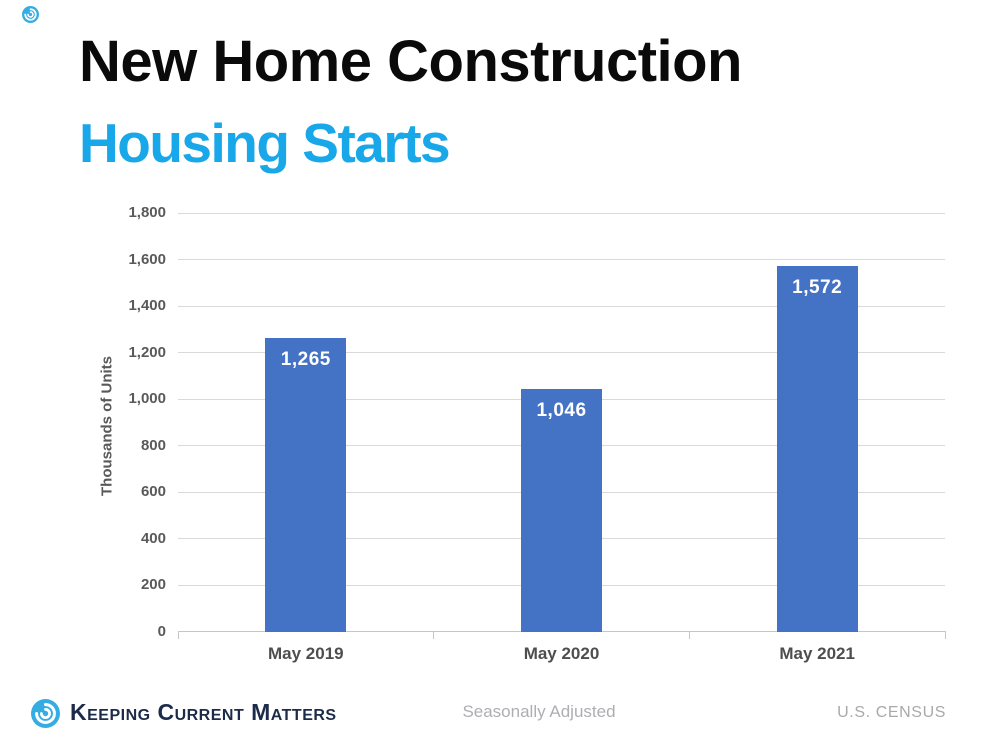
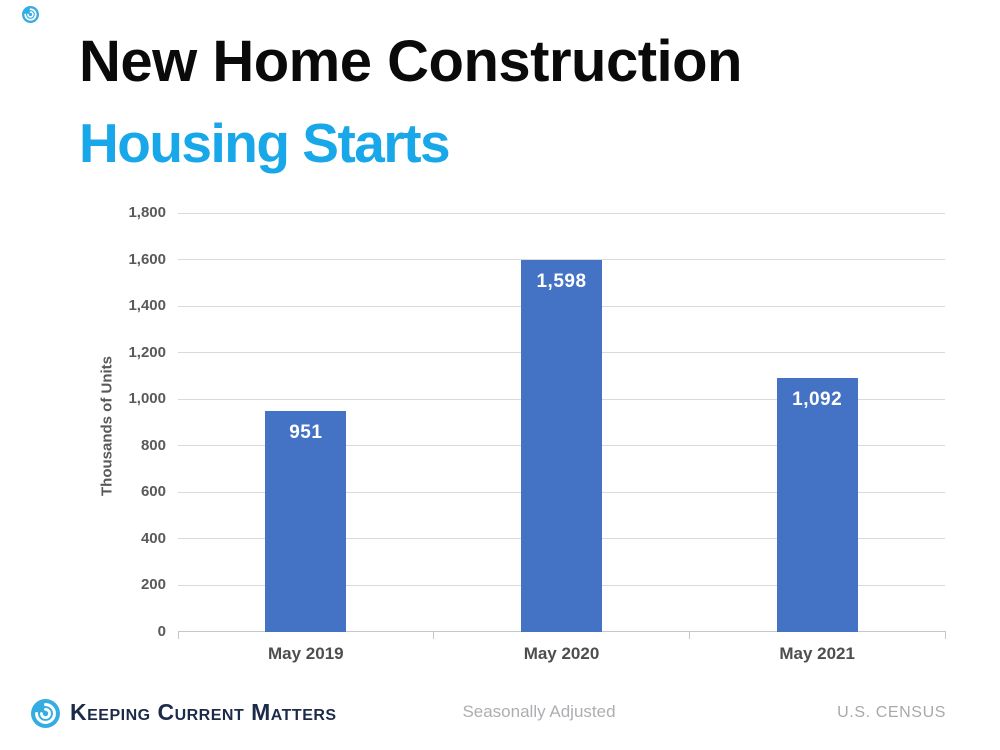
May 2019: 1,265 -> 951
May 2020: 1,046 -> 1,598
May 2021: 1,572 -> 1,092
